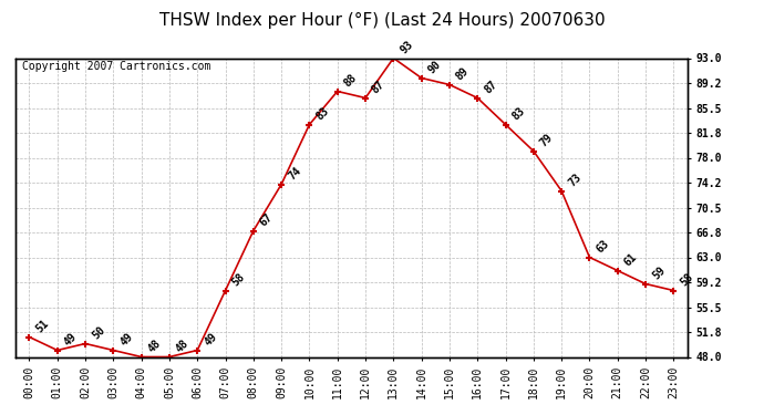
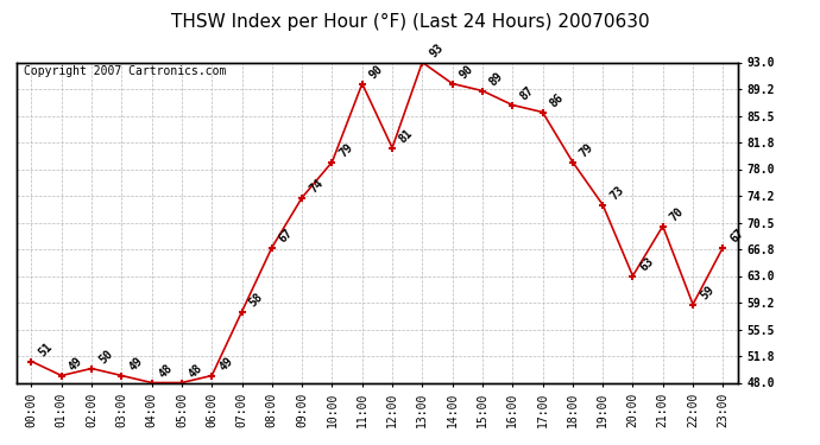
10:00: 83 -> 79
11:00: 88 -> 90
12:00: 87 -> 81
17:00: 83 -> 86
21:00: 61 -> 70
23:00: 58 -> 67
